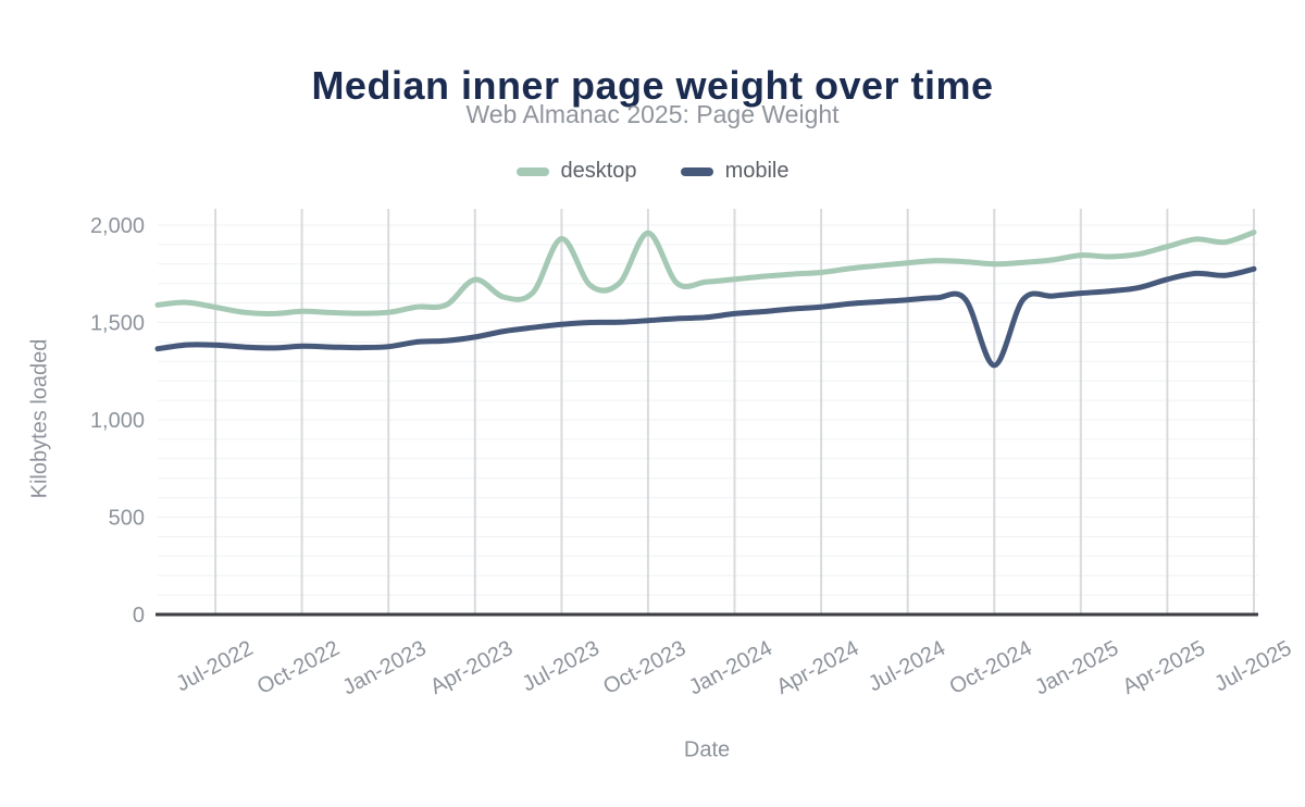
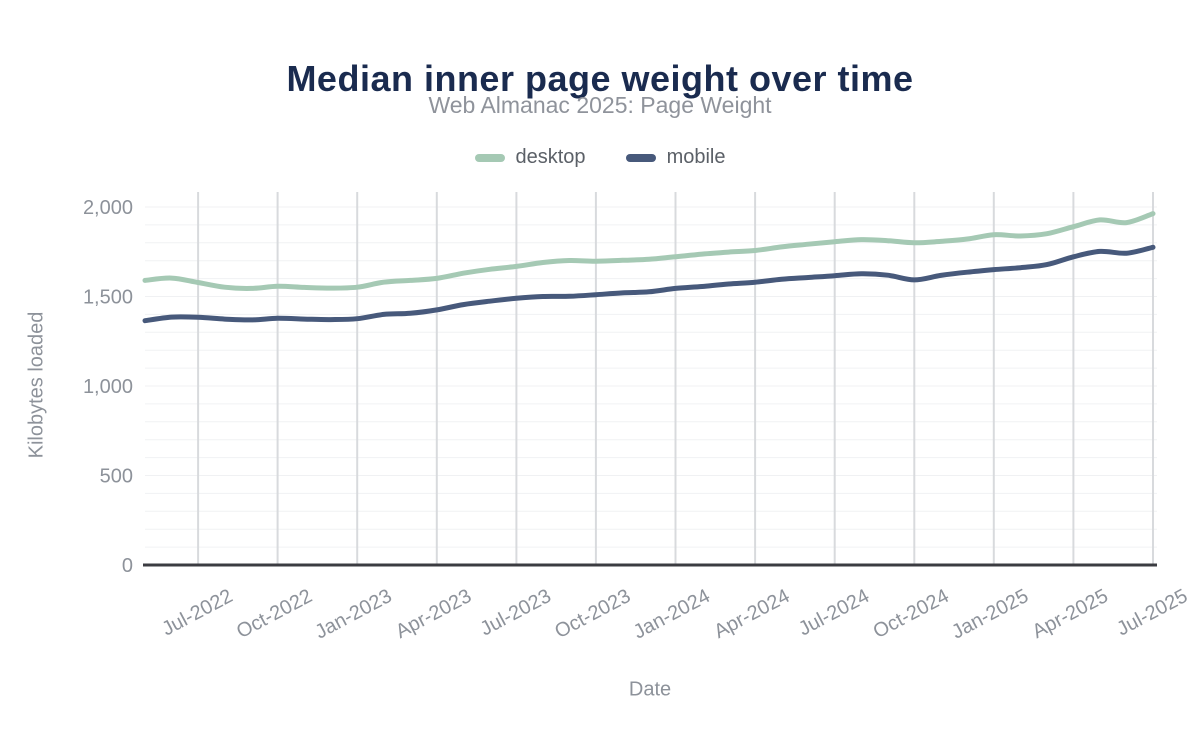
desktop/Apr-2023: 1720 -> 1600
desktop/Jul-2023: 1930 -> 1670
desktop/Oct-2023: 1960 -> 1700
mobile/Oct-2024: 1280 -> 1590
